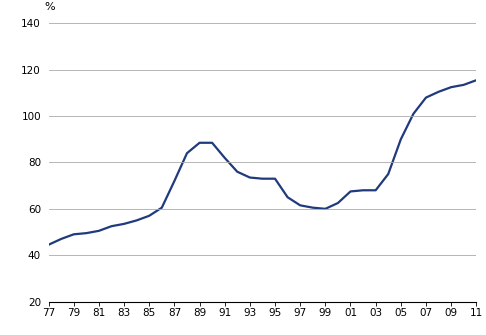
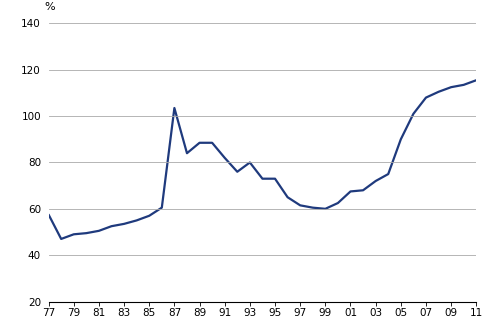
77: 44.5 -> 57.5
87: 72.0 -> 103.5
93: 73.5 -> 80.0
03: 68.0 -> 72.0
